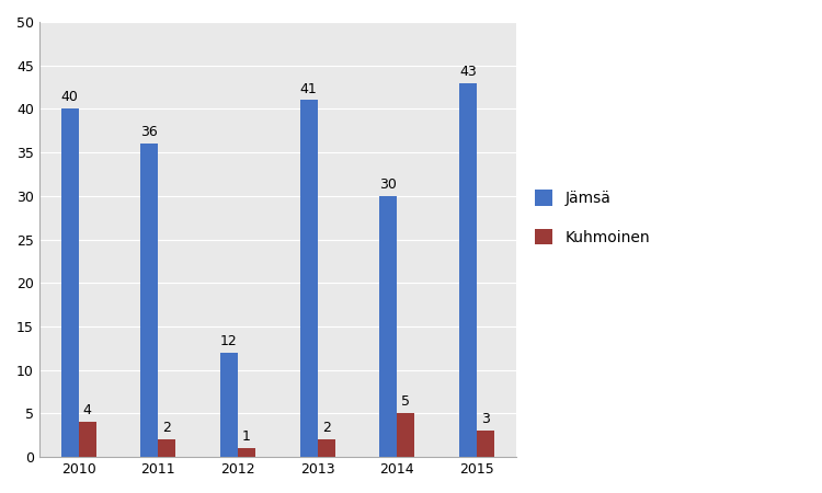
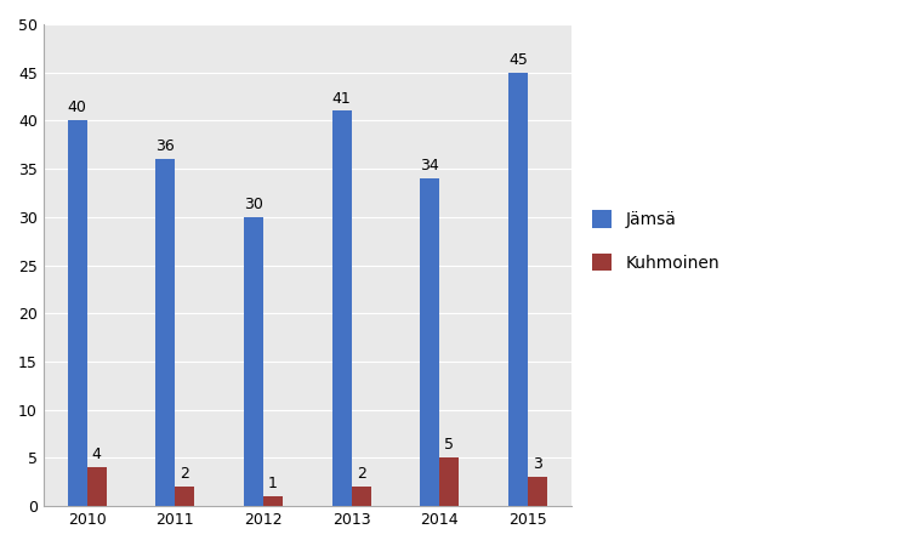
Jämsä/2012: 12 -> 30
Jämsä/2014: 30 -> 34
Jämsä/2015: 43 -> 45
